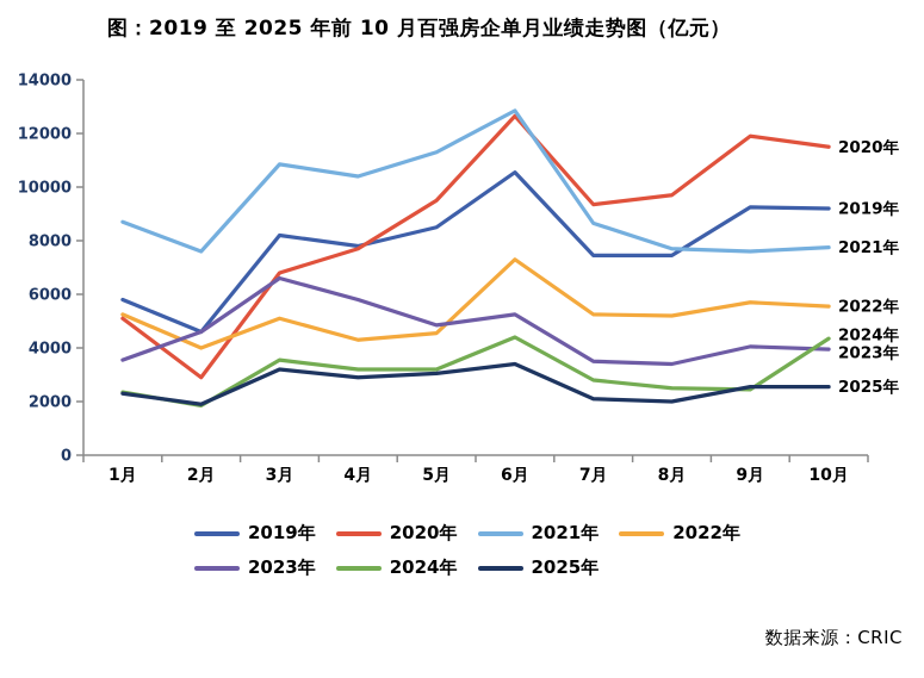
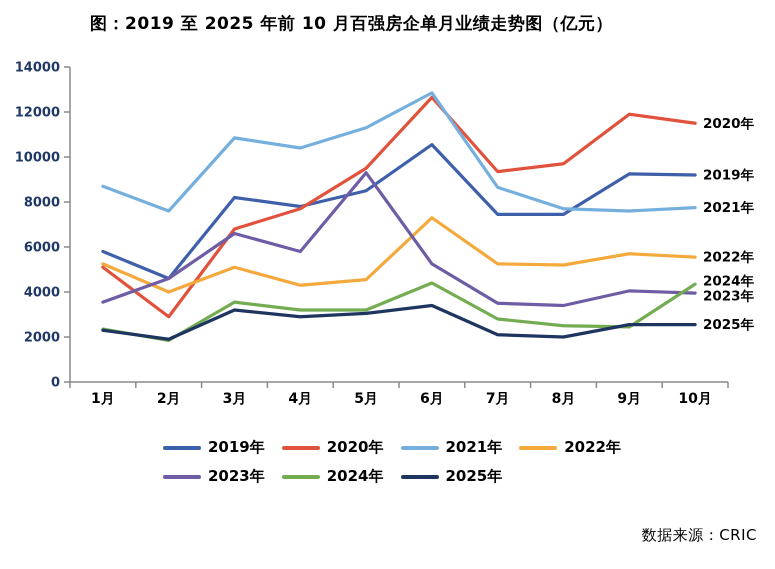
2023年/5月: 4800 -> 9300
